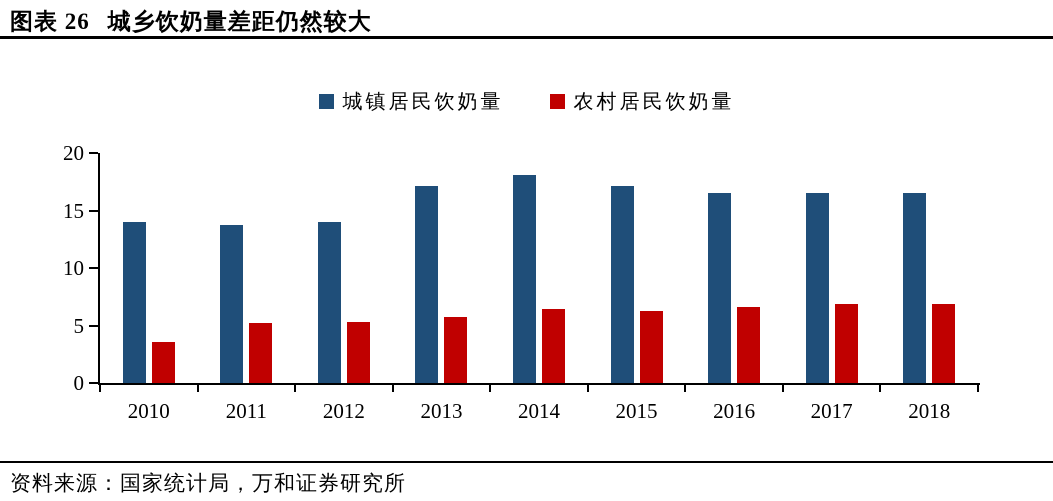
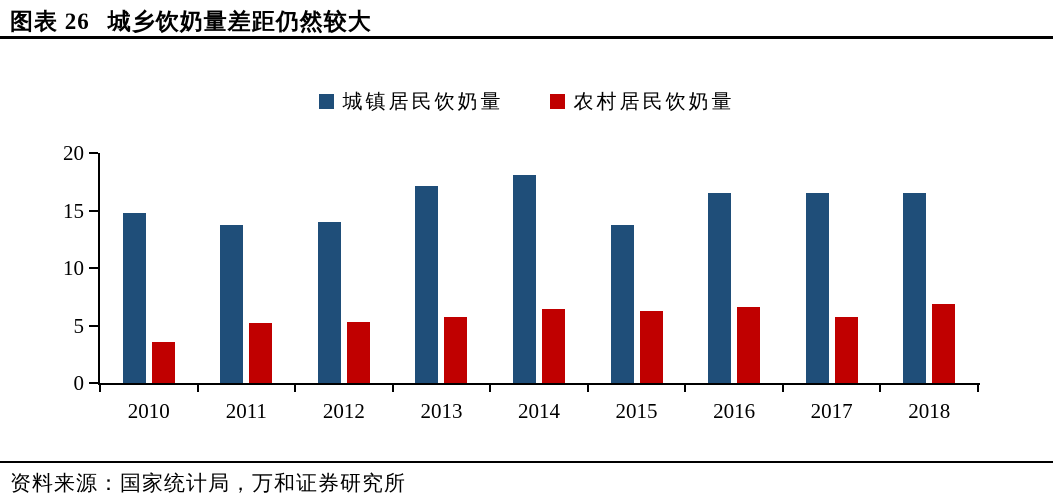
城镇居民饮奶量/2010: 14.0 -> 14.8
城镇居民饮奶量/2015: 17.1 -> 13.7
农村居民饮奶量/2017: 6.9 -> 5.7
